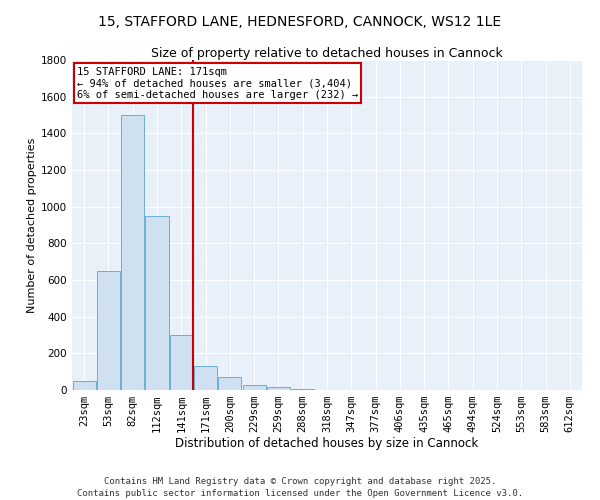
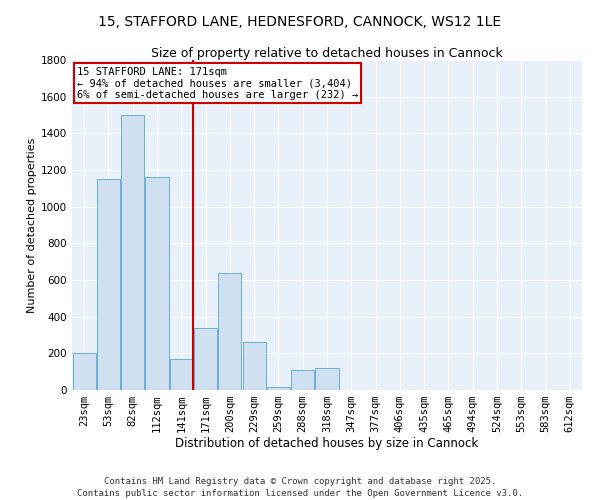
23sqm: 50 -> 200
53sqm: 650 -> 1150
112sqm: 950 -> 1160
141sqm: 300 -> 170
171sqm: 130 -> 340
200sqm: 70 -> 640
229sqm: 20 -> 260
288sqm: 0 -> 110
318sqm: 0 -> 120
